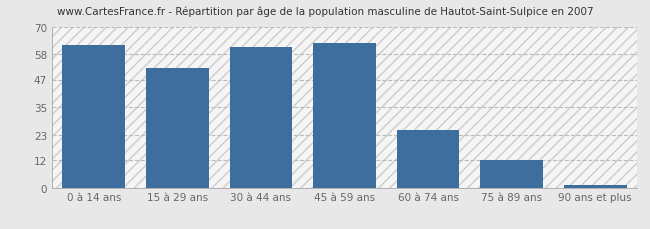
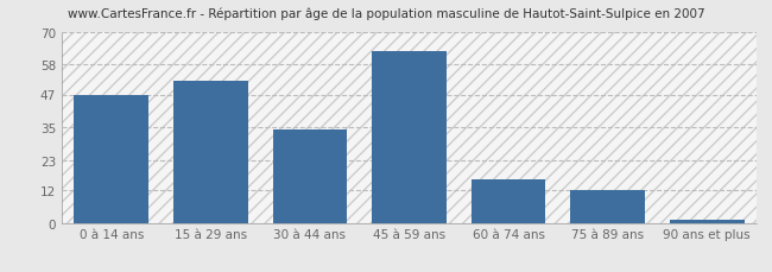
0 à 14 ans: 62 -> 47
30 à 44 ans: 61 -> 34
60 à 74 ans: 25 -> 16
